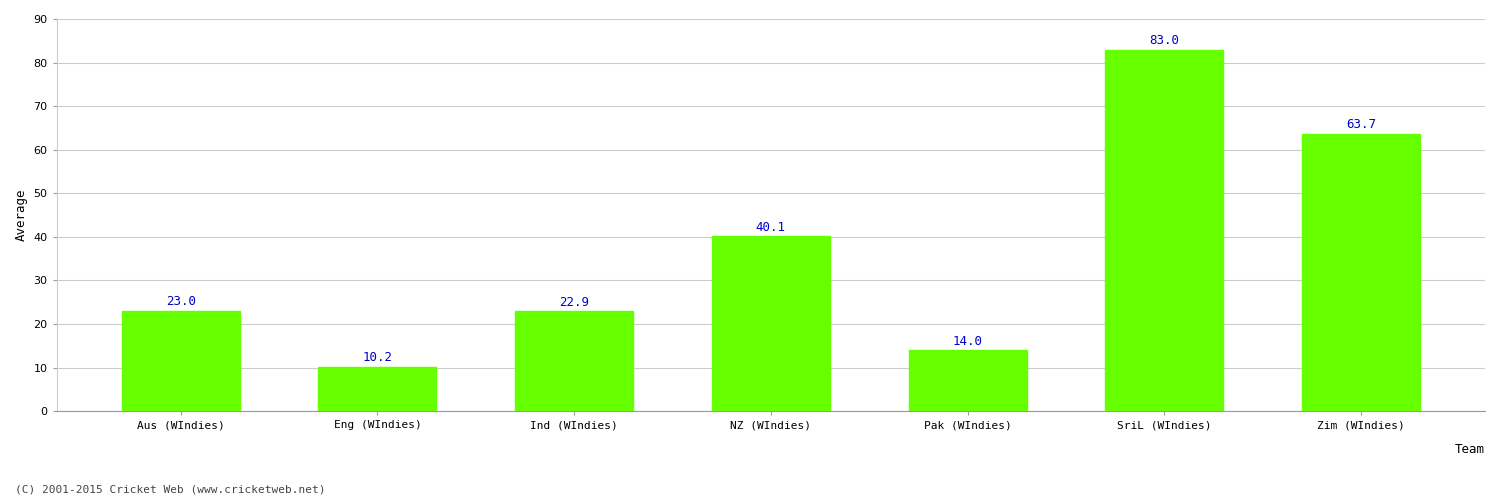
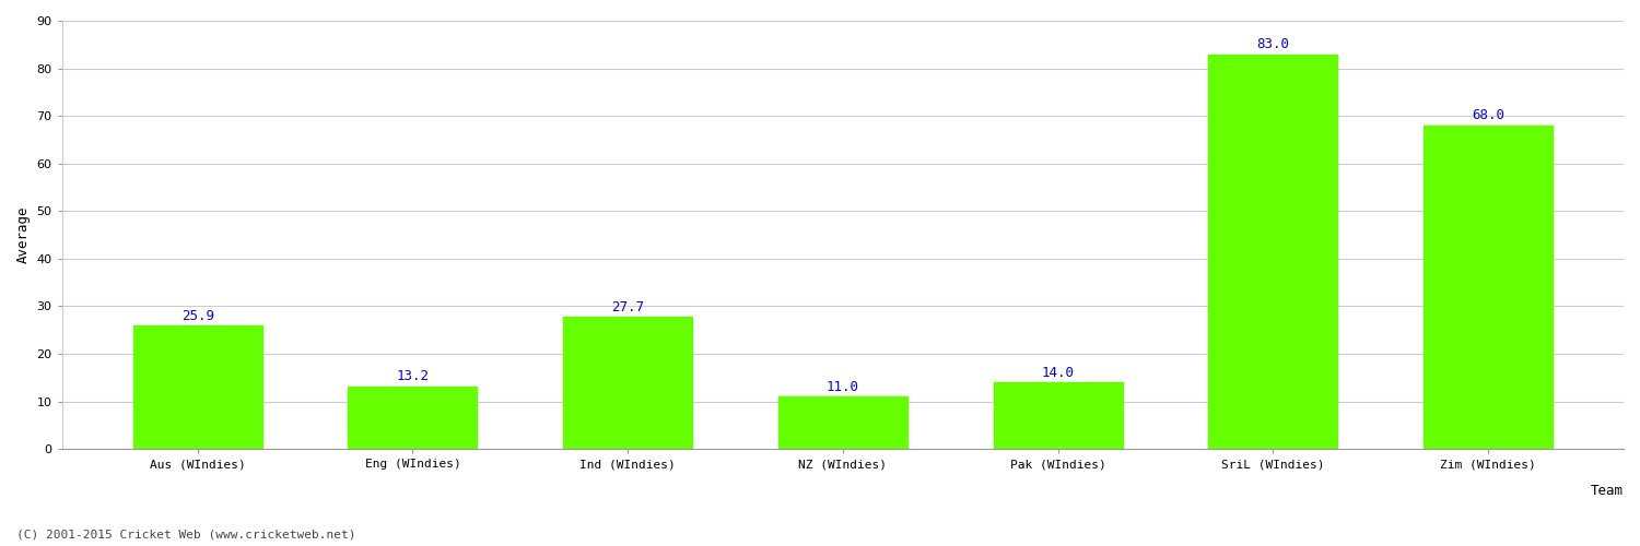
Aus (WIndies): 23.0 -> 25.9
Eng (WIndies): 10.2 -> 13.2
Ind (WIndies): 22.9 -> 27.7
NZ (WIndies): 40.1 -> 11.0
Zim (WIndies): 63.7 -> 68.0
